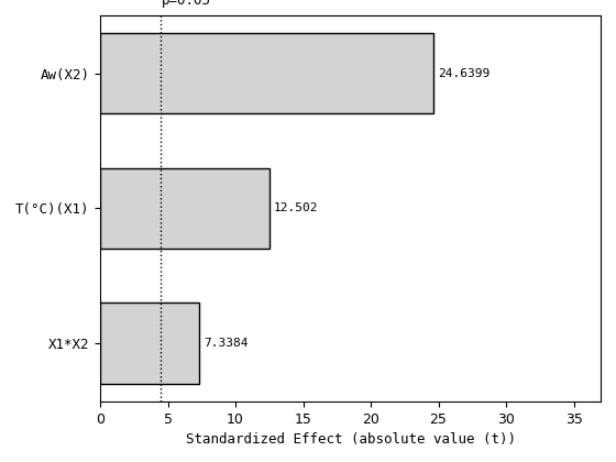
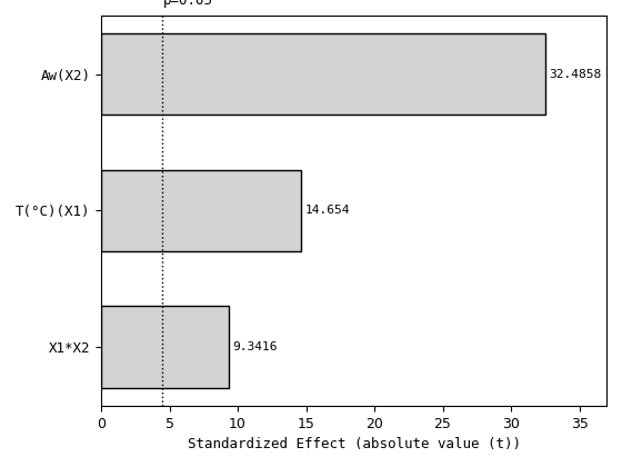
Aw(X2): 24.6399 -> 32.4858
T(°C)(X1): 12.502 -> 14.654
X1*X2: 7.3384 -> 9.3416
